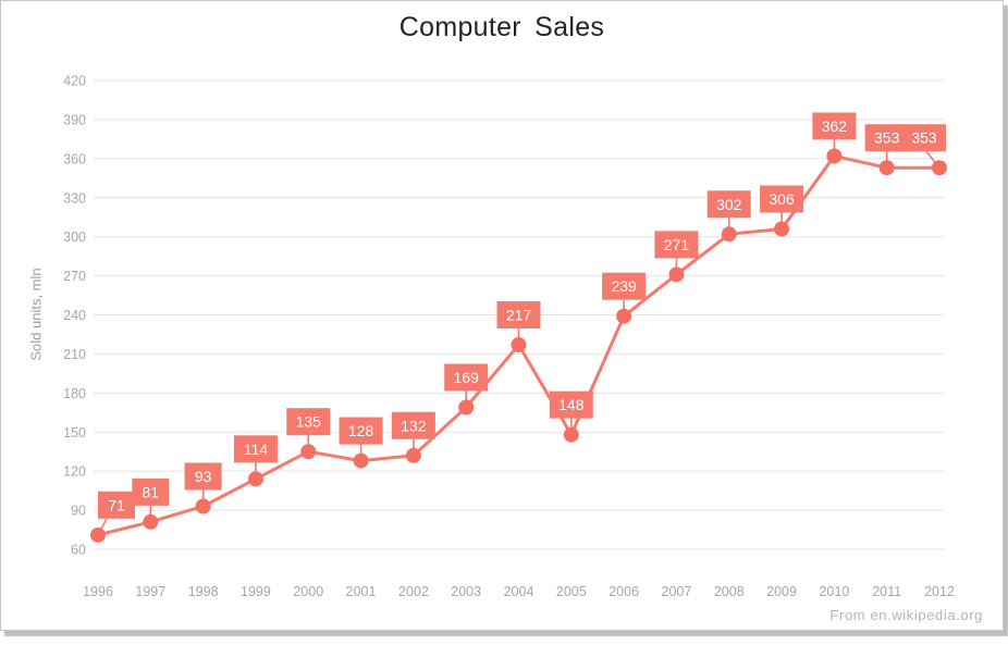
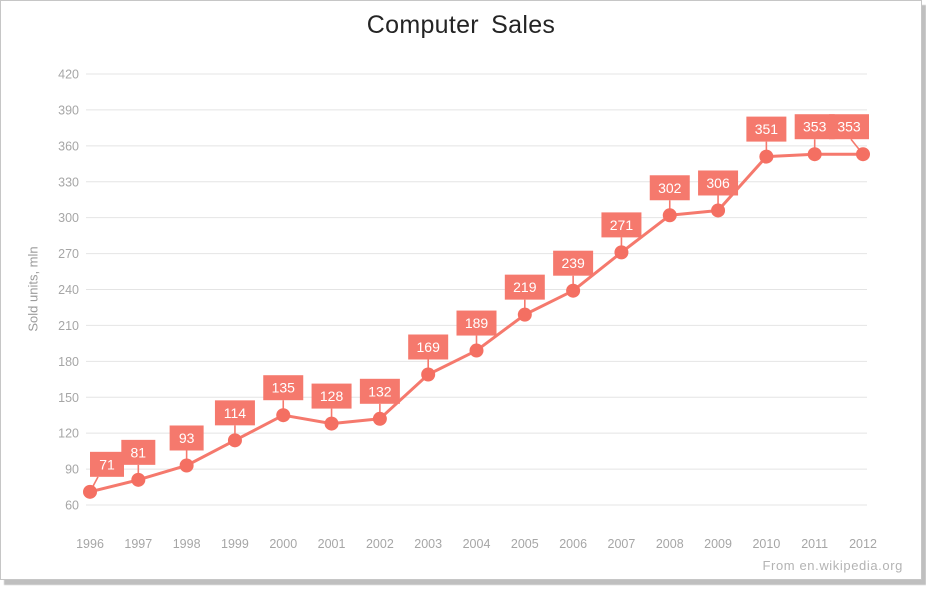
2004: 217 -> 189
2005: 148 -> 219
2010: 362 -> 351
